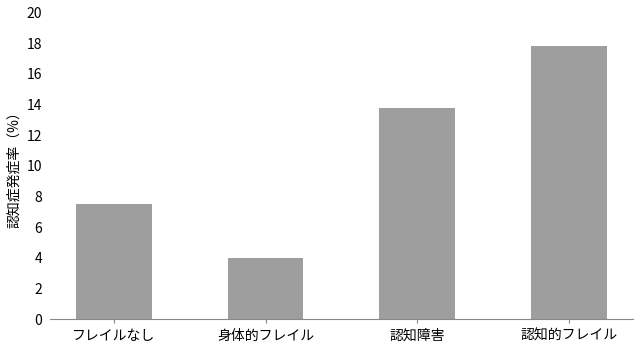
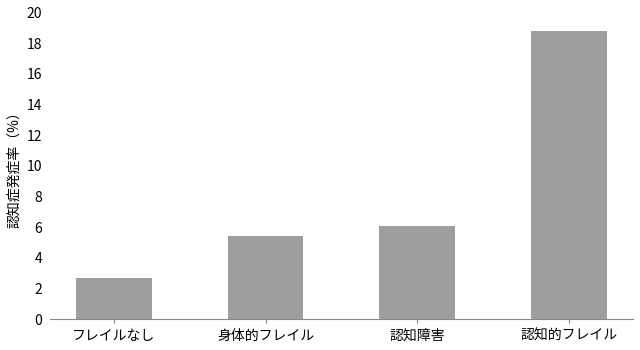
フレイルなし: 7.5 -> 2.7
身体的フレイル: 4.0 -> 5.4
認知障害: 13.8 -> 6.1
認知的フレイル: 17.8 -> 18.8
